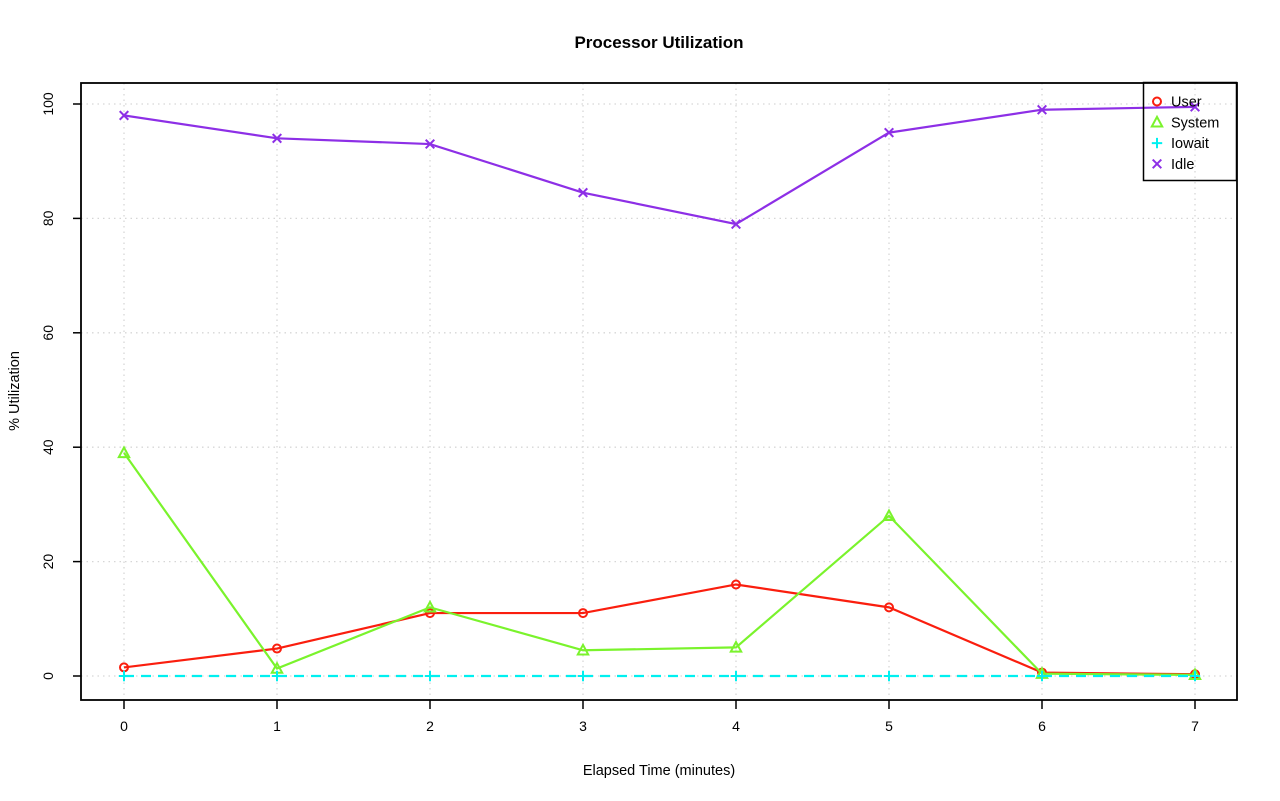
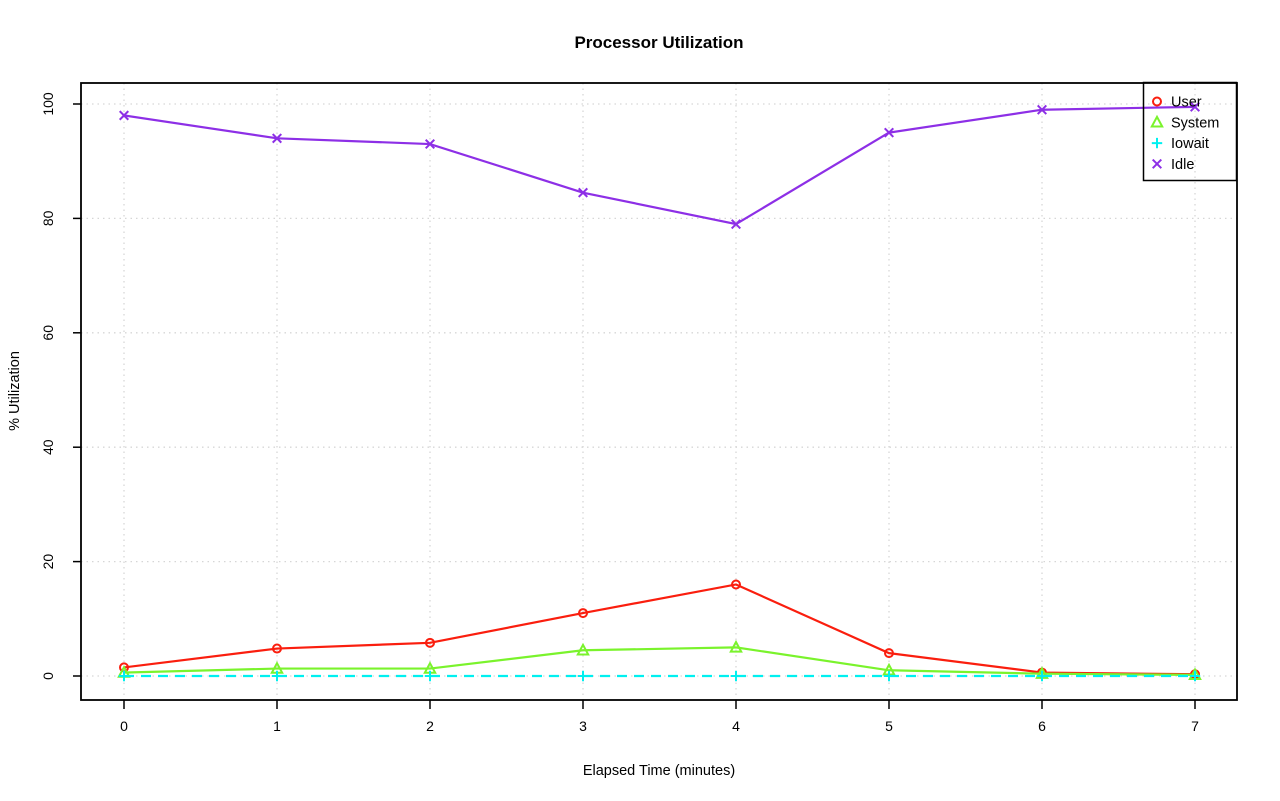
System/0: 39 -> 1
User/2: 11 -> 6
System/2: 12 -> 1
User/5: 12 -> 4
System/5: 28 -> 1
